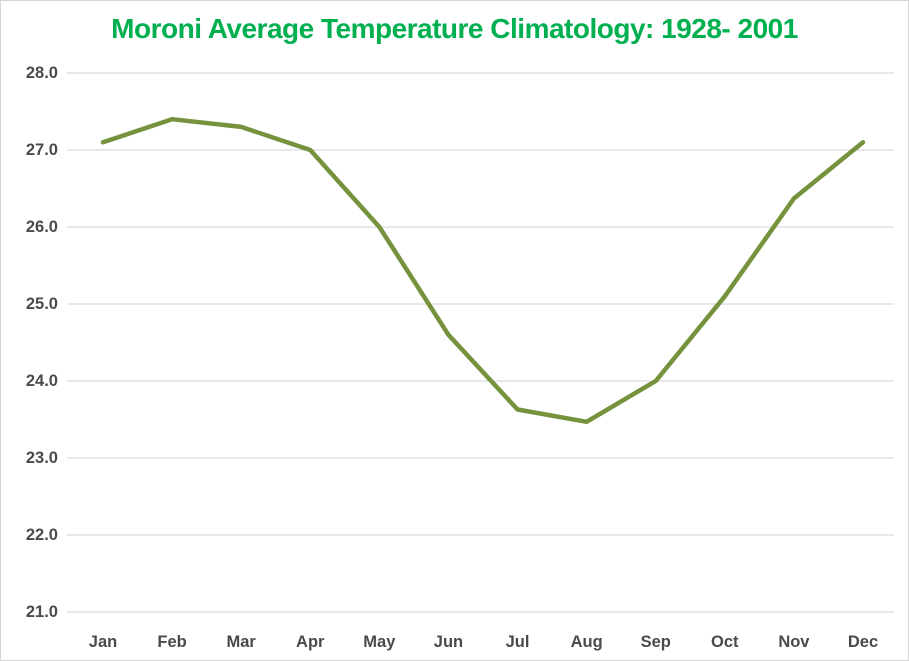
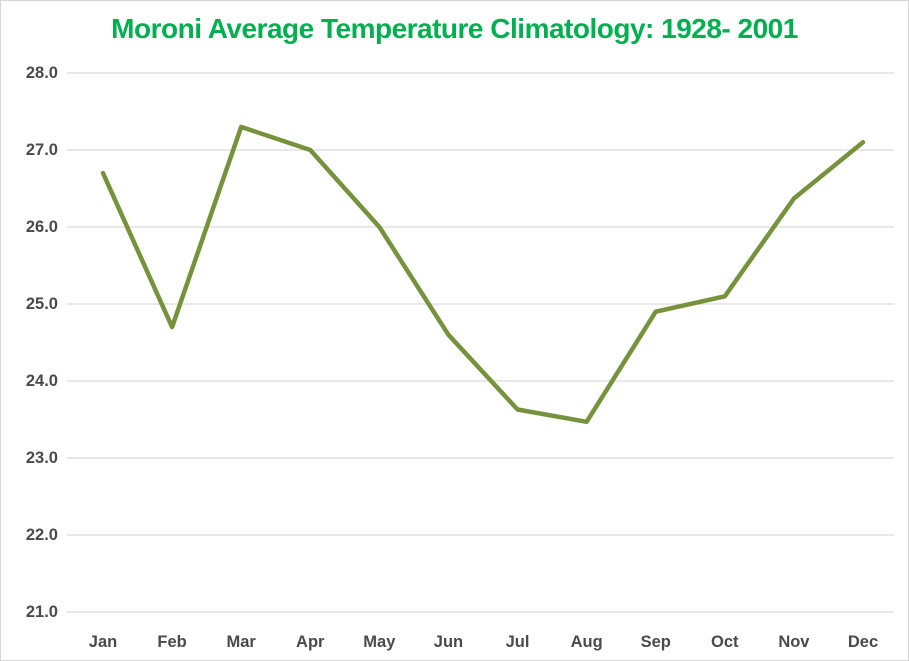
Jan: 27.1 -> 26.7
Feb: 27.4 -> 24.7
Sep: 24.0 -> 24.9
